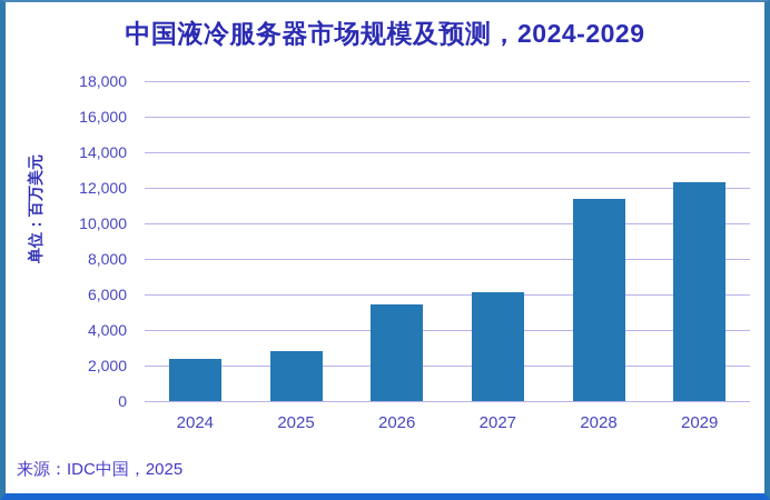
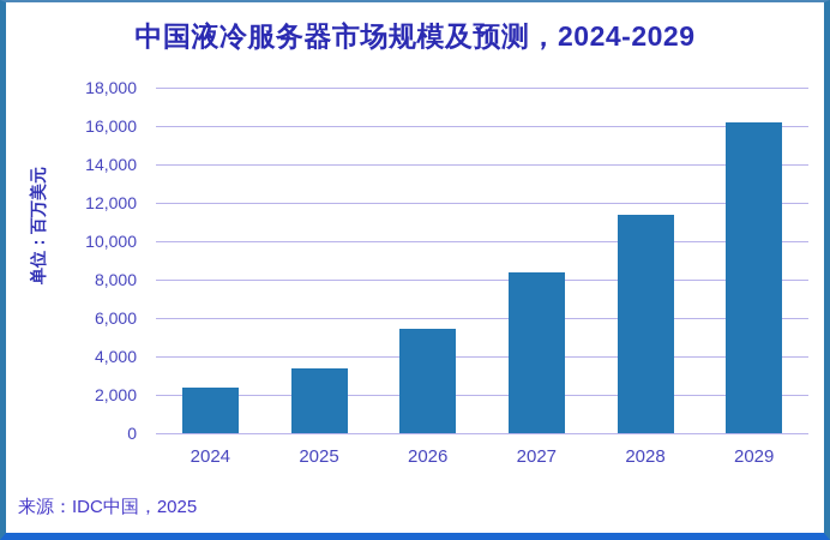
2025: 2800 -> 3400
2027: 6100 -> 8400
2029: 12300 -> 16200
